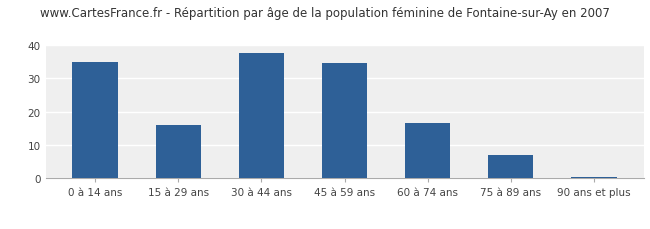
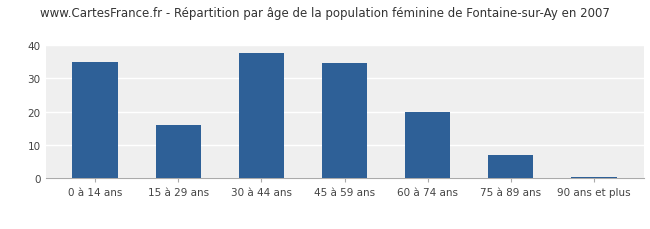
60 à 74 ans: 16.5 -> 20.0
